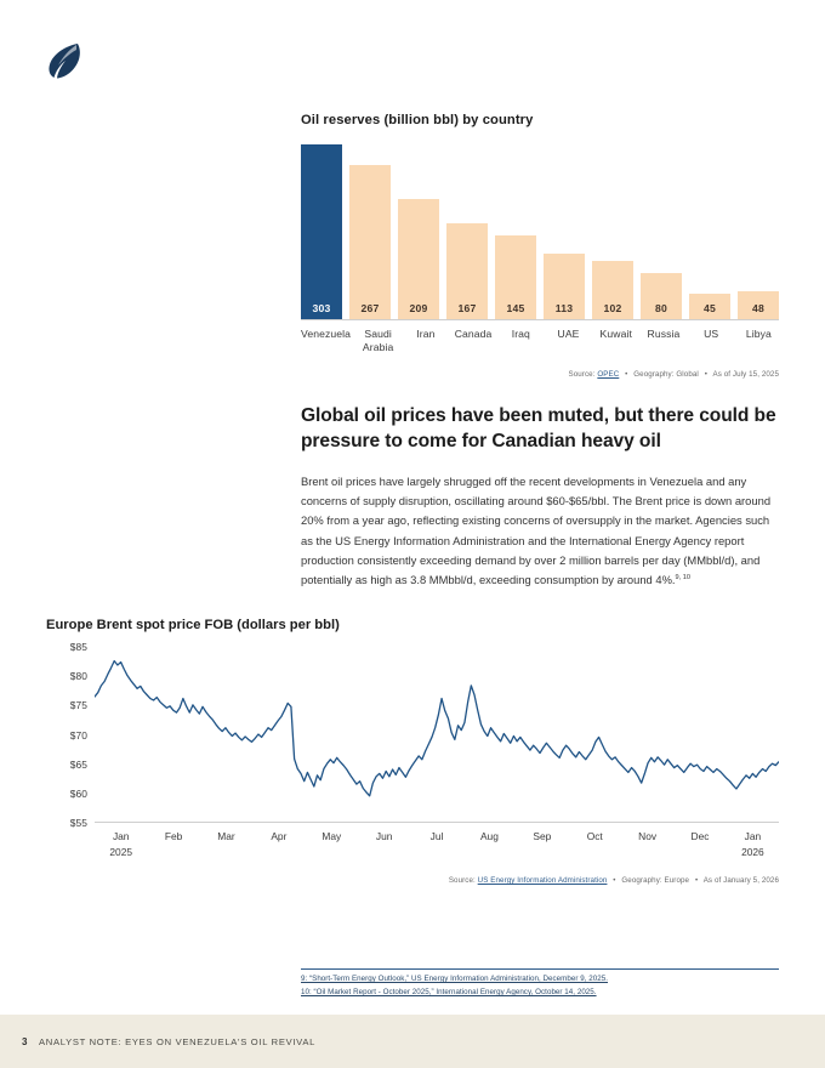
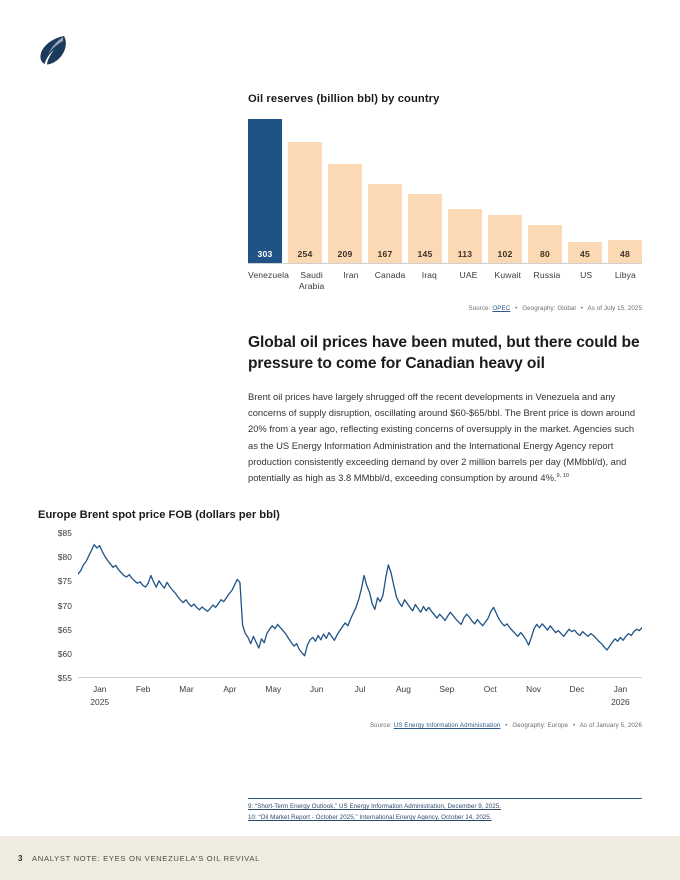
Oil reserves (billion bbl) by country/Saudi Arabia: 267 -> 254
